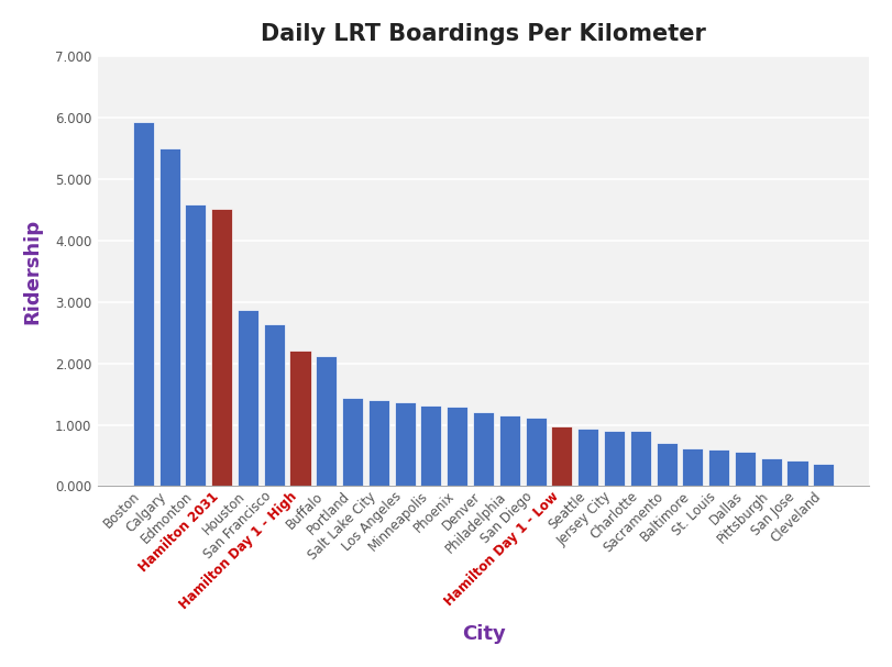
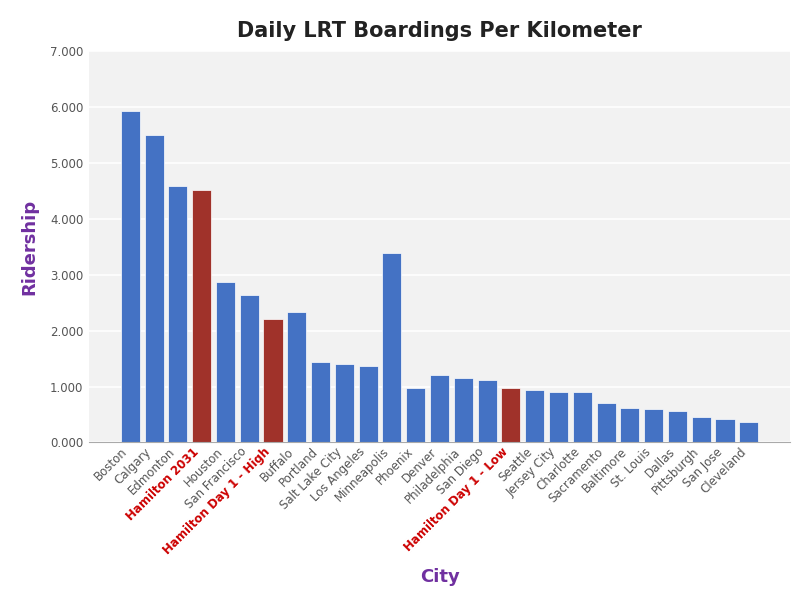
Buffalo: 2.12 -> 2.34
Minneapolis: 1.31 -> 3.38
Phoenix: 1.30 -> 0.98
